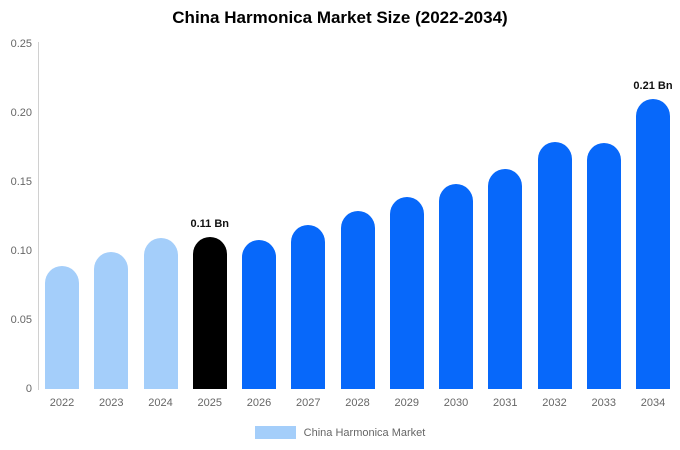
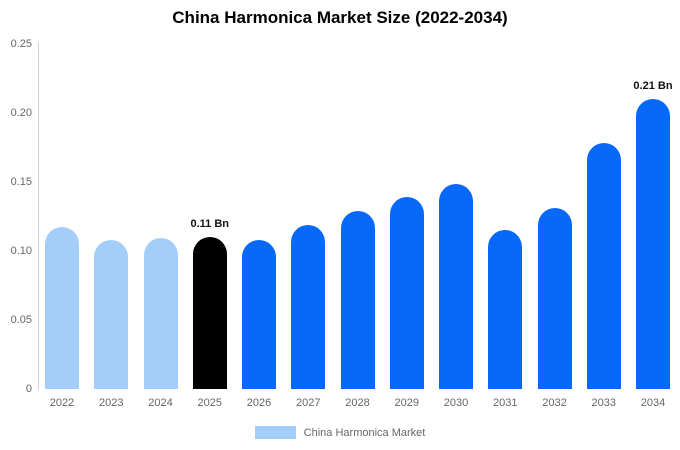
2022: 0.089 -> 0.117
2023: 0.099 -> 0.108
2031: 0.159 -> 0.115
2032: 0.179 -> 0.131
